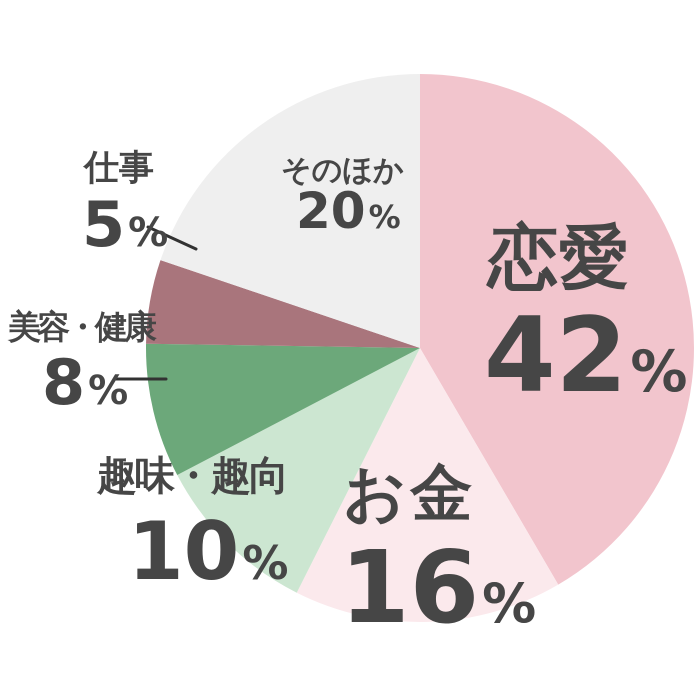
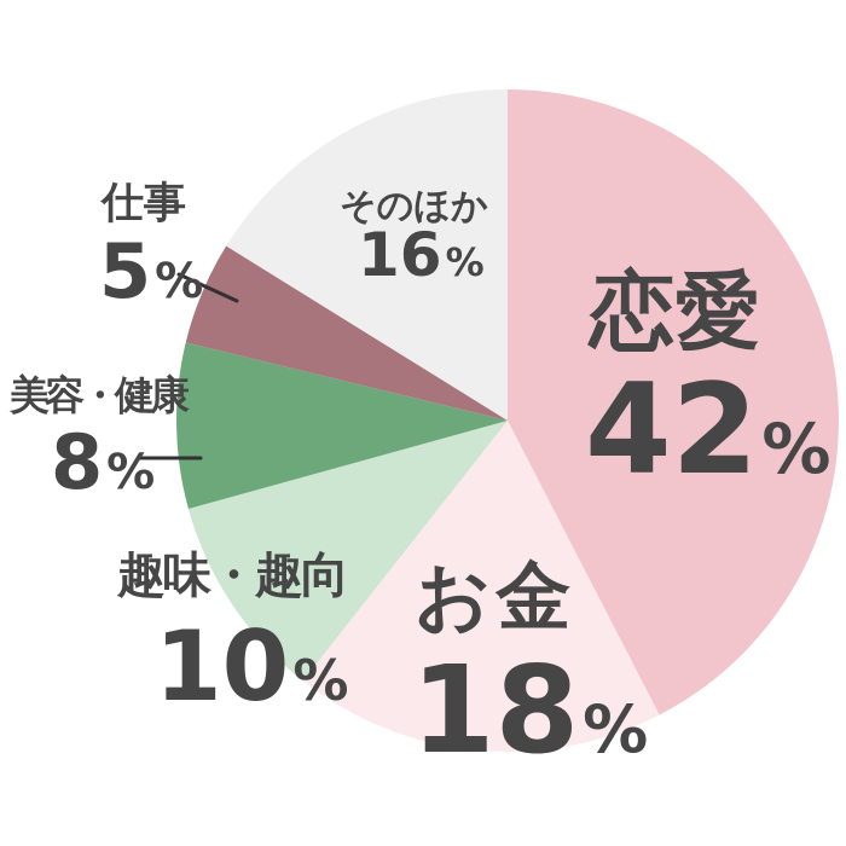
お金: 16 -> 18
そのほか: 20 -> 16
